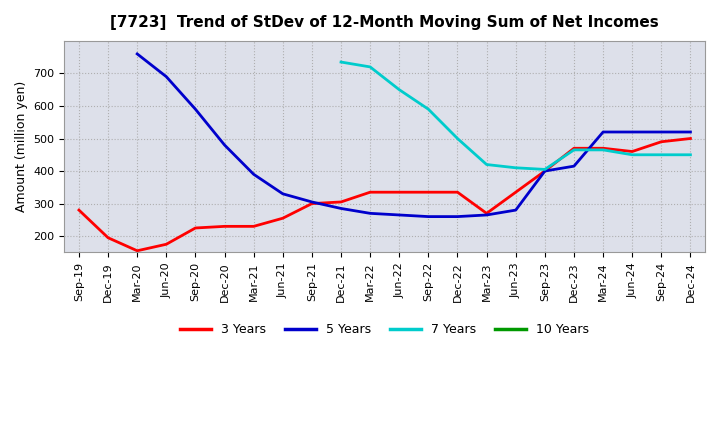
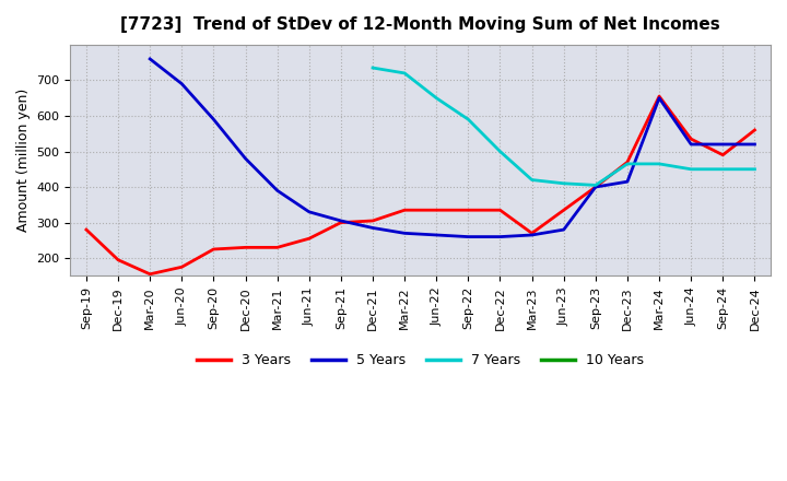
3 Years/Mar-24: 470 -> 655
5 Years/Mar-24: 520 -> 650
3 Years/Jun-24: 460 -> 535
3 Years/Dec-24: 500 -> 560
